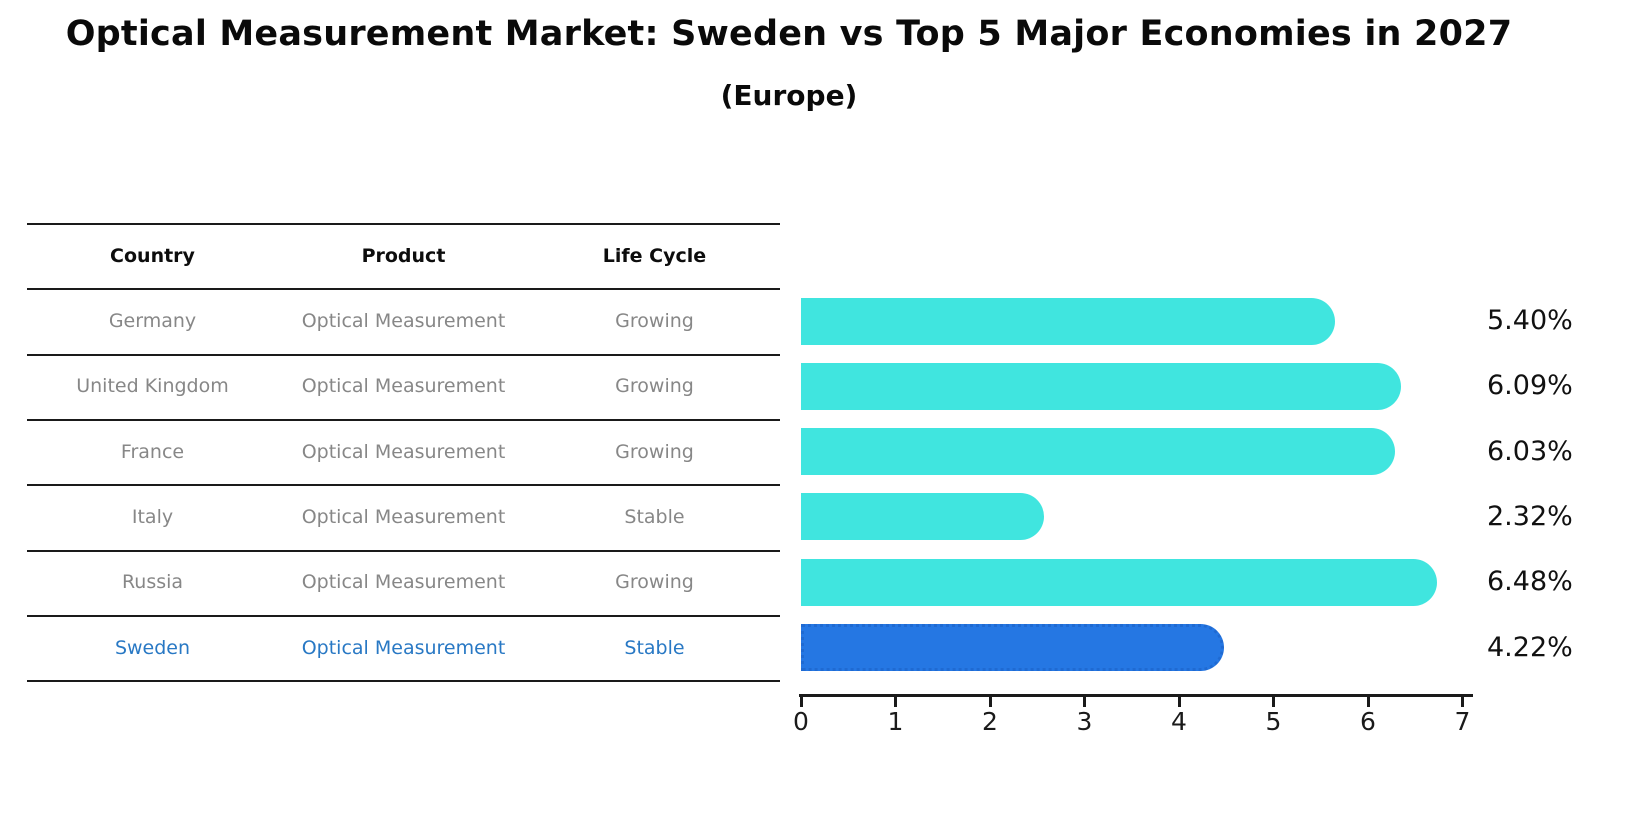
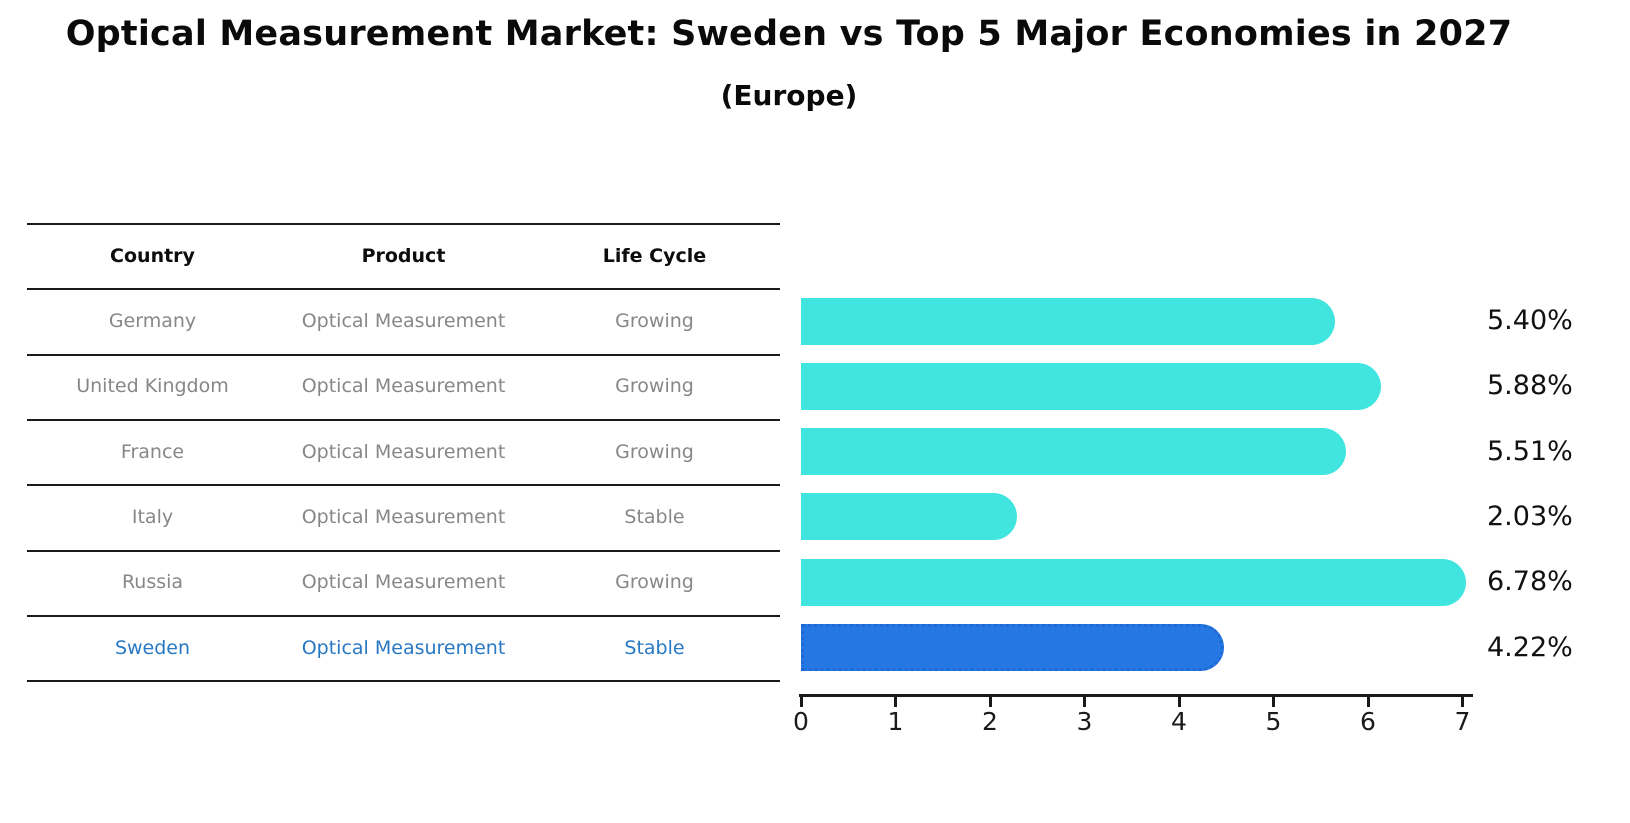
United Kingdom: 6.09% -> 5.88%
France: 6.03% -> 5.51%
Italy: 2.32% -> 2.03%
Russia: 6.48% -> 6.78%
